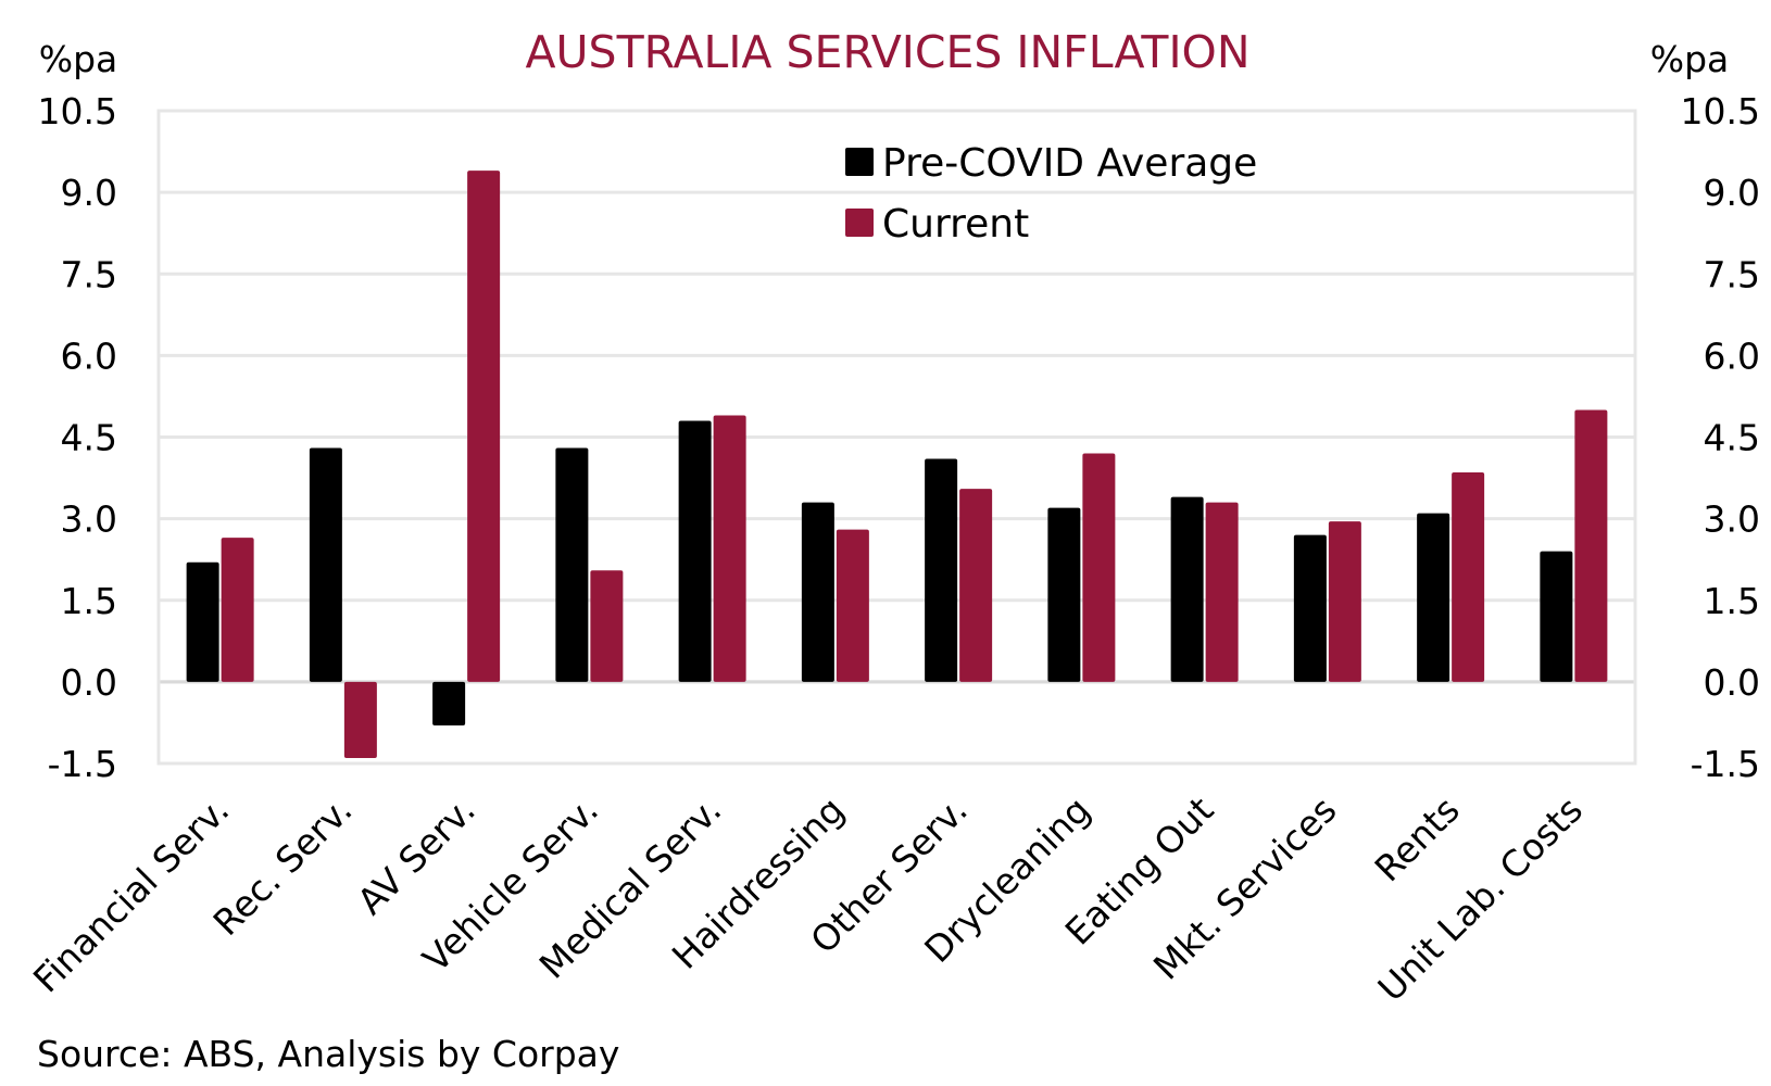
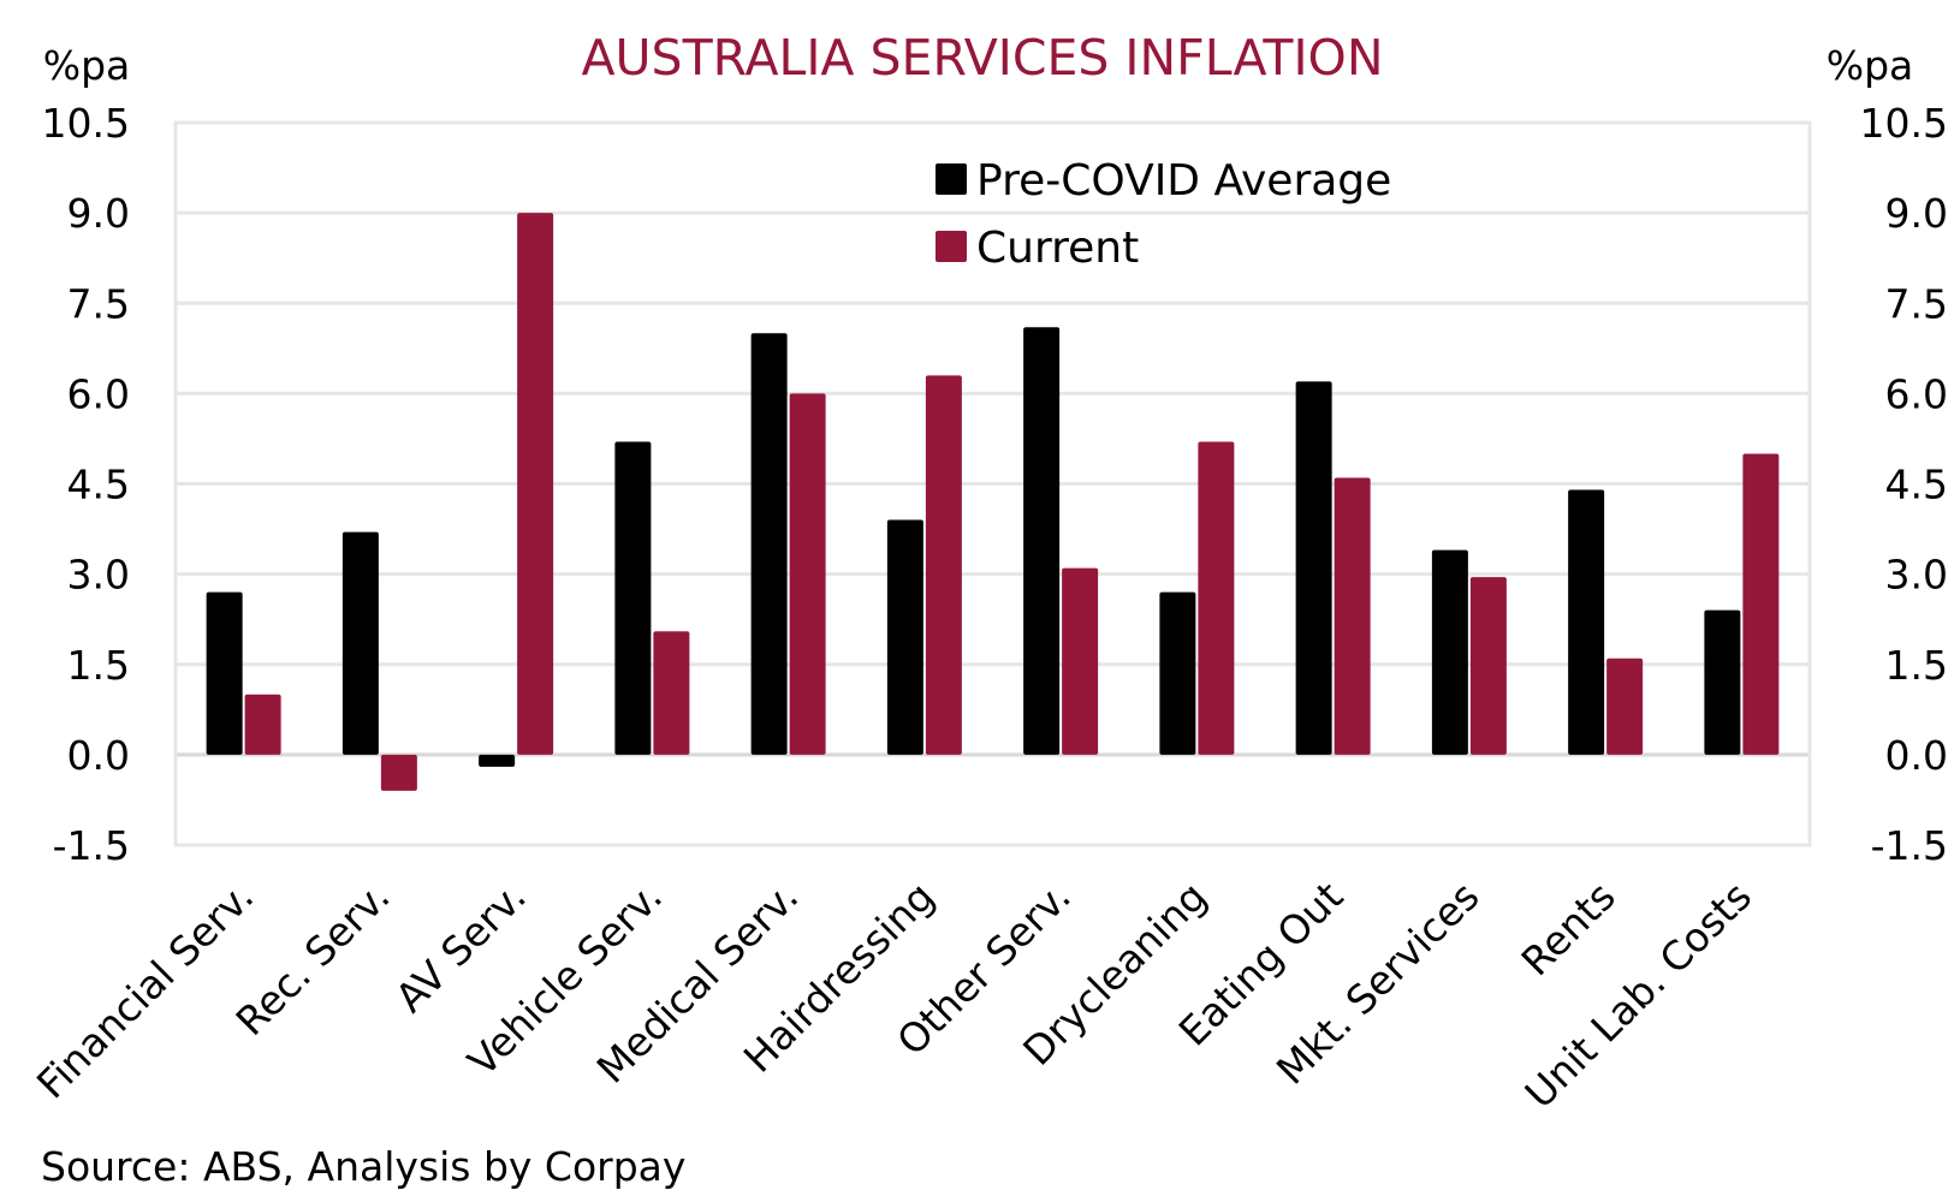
Pre-COVID Average/Financial Serv.: 2.2 -> 2.7
Current/Financial Serv.: 2.6 -> 1.0
Pre-COVID Average/Rec. Serv.: 4.3 -> 3.7
Current/Rec. Serv.: -1.4 -> -0.6
Pre-COVID Average/AV Serv.: -0.8 -> -0.2
Current/AV Serv.: 9.4 -> 9.0
Pre-COVID Average/Vehicle Serv.: 4.3 -> 5.2
Pre-COVID Average/Medical Serv.: 4.8 -> 7.0
Current/Medical Serv.: 4.9 -> 6.0
Pre-COVID Average/Hairdressing: 3.3 -> 3.9
Current/Hairdressing: 2.8 -> 6.3
Pre-COVID Average/Other Serv.: 4.1 -> 7.1
Current/Other Serv.: 3.5 -> 3.1
Pre-COVID Average/Drycleaning: 3.2 -> 2.7
Current/Drycleaning: 4.2 -> 5.2
Pre-COVID Average/Eating Out: 3.4 -> 6.2
Current/Eating Out: 3.3 -> 4.6
Pre-COVID Average/Mkt. Services: 2.7 -> 3.4
Pre-COVID Average/Rents: 3.1 -> 4.4
Current/Rents: 3.9 -> 1.6
